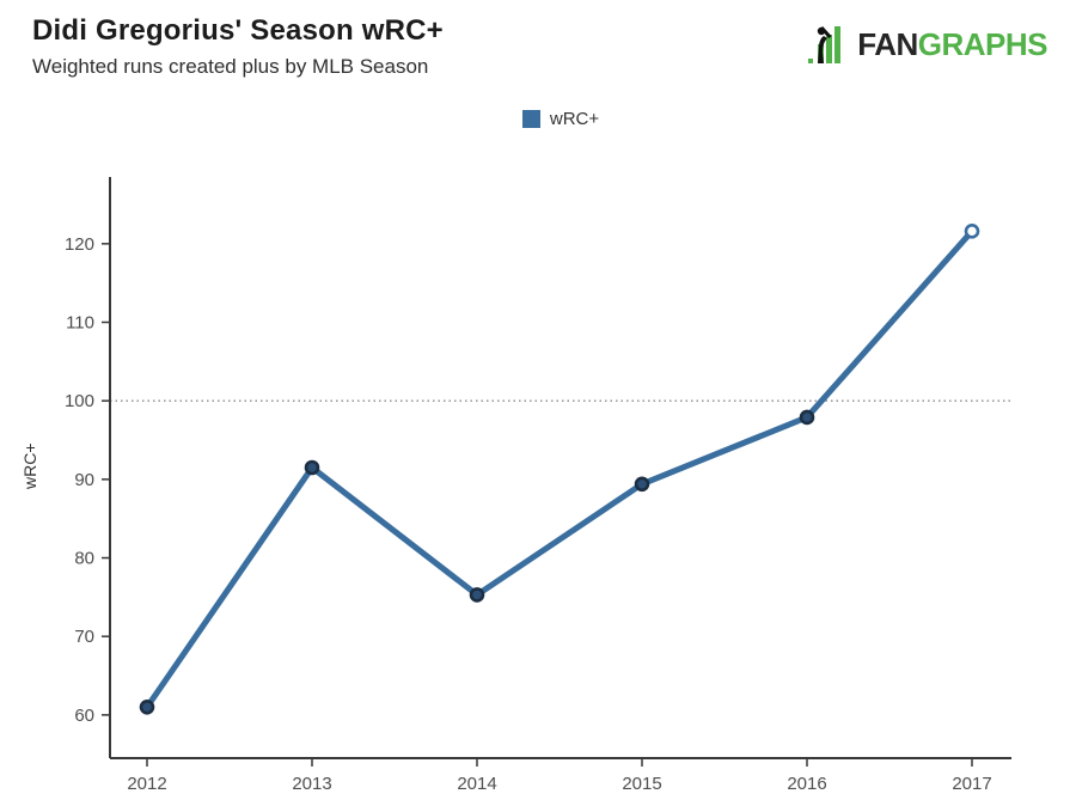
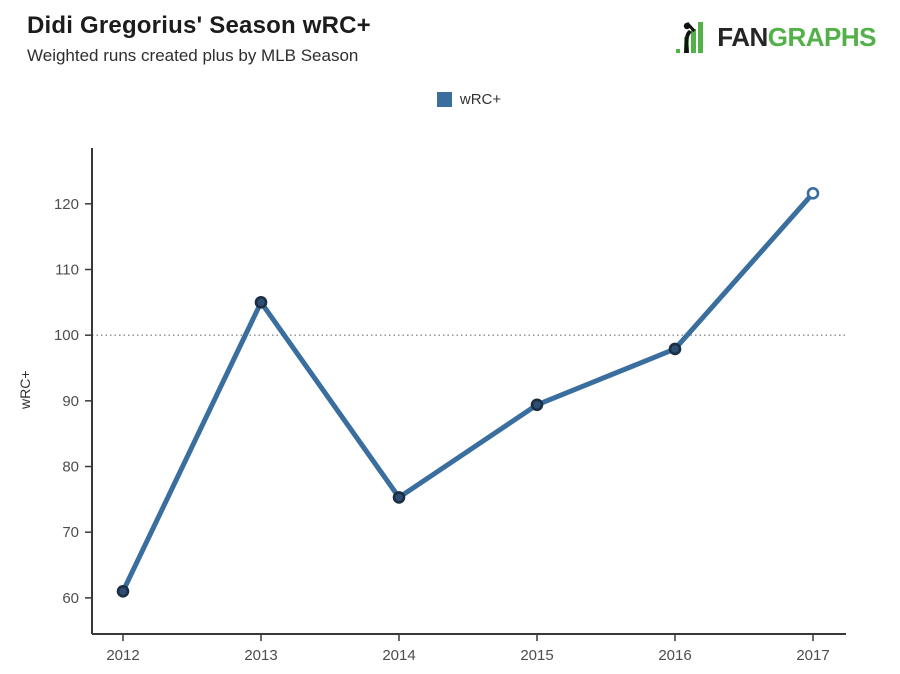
2013: 92 -> 105
